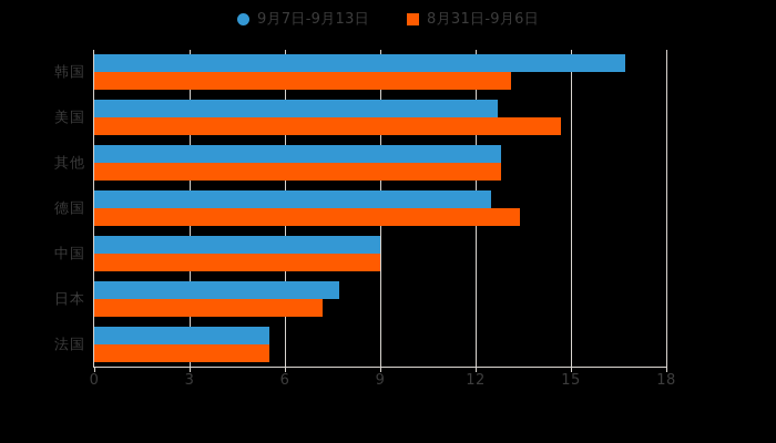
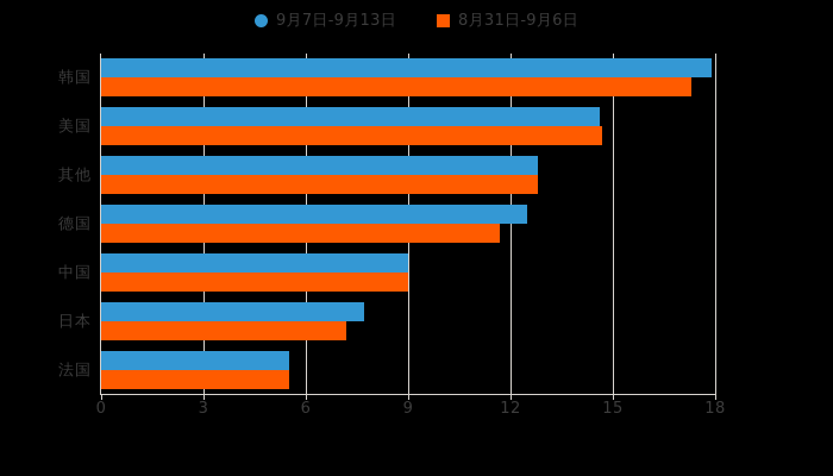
9月7日-9月13日/韩国: 16.7 -> 17.9
8月31日-9月6日/韩国: 13.1 -> 17.3
9月7日-9月13日/美国: 12.7 -> 14.6
8月31日-9月6日/德国: 13.4 -> 11.7
